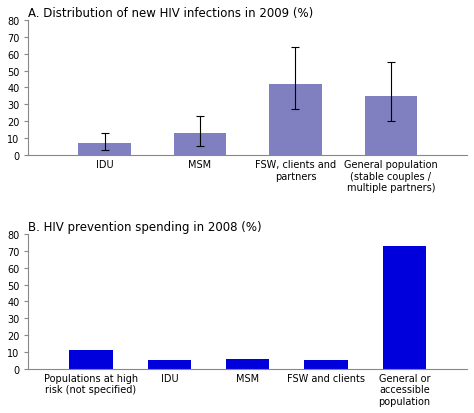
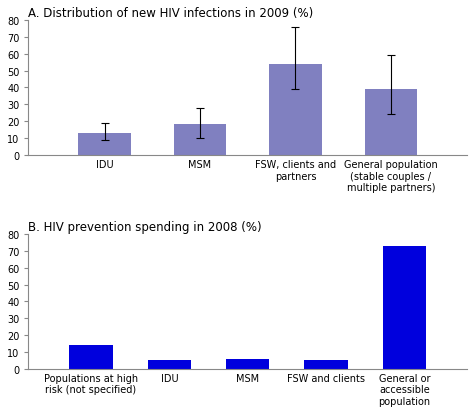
A. Distribution of new HIV infections in 2009 (%)/IDU: 7 -> 13
A. Distribution of new HIV infections in 2009 (%)/MSM: 13 -> 18
A. Distribution of new HIV infections in 2009 (%)/FSW, clients and partners: 42 -> 54
A. Distribution of new HIV infections in 2009 (%)/General population (stable couples / multiple partners): 35 -> 39
B. HIV prevention spending in 2008 (%)/Populations at high risk (not specified): 11 -> 14
